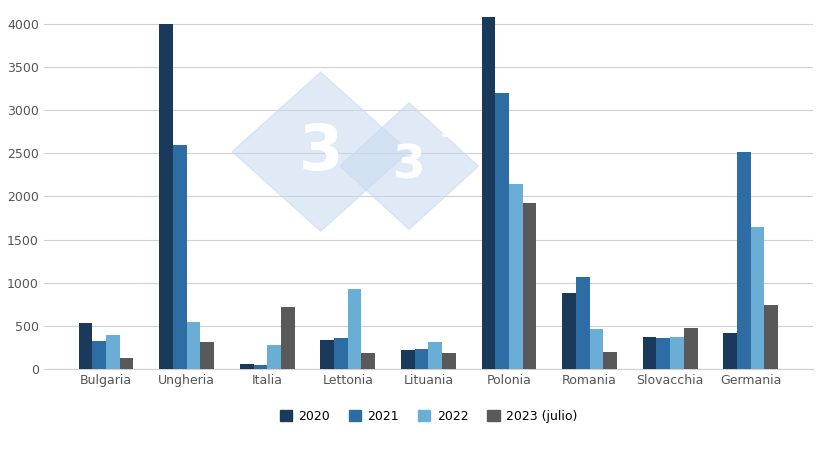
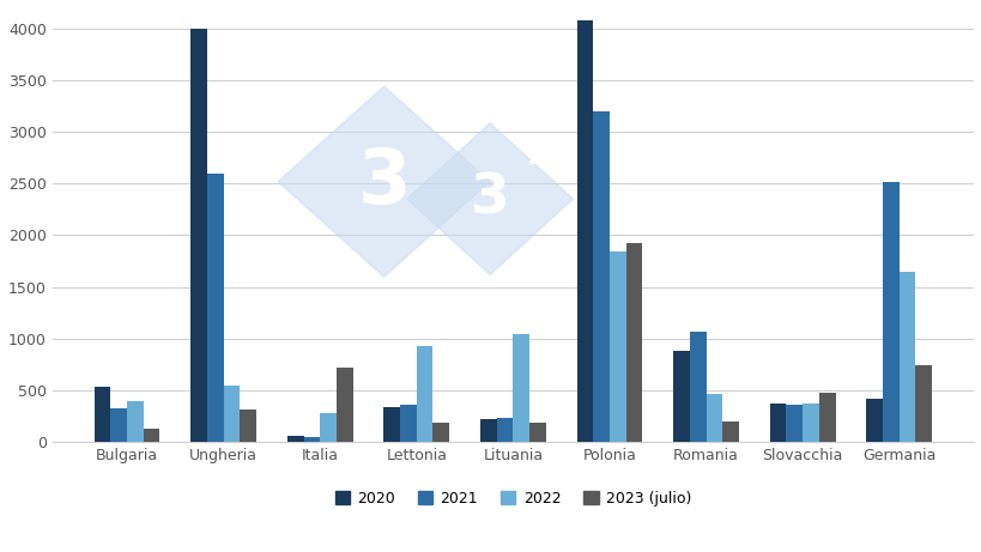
2022/Lituania: 310 -> 1040
2022/Polonia: 2140 -> 1840
